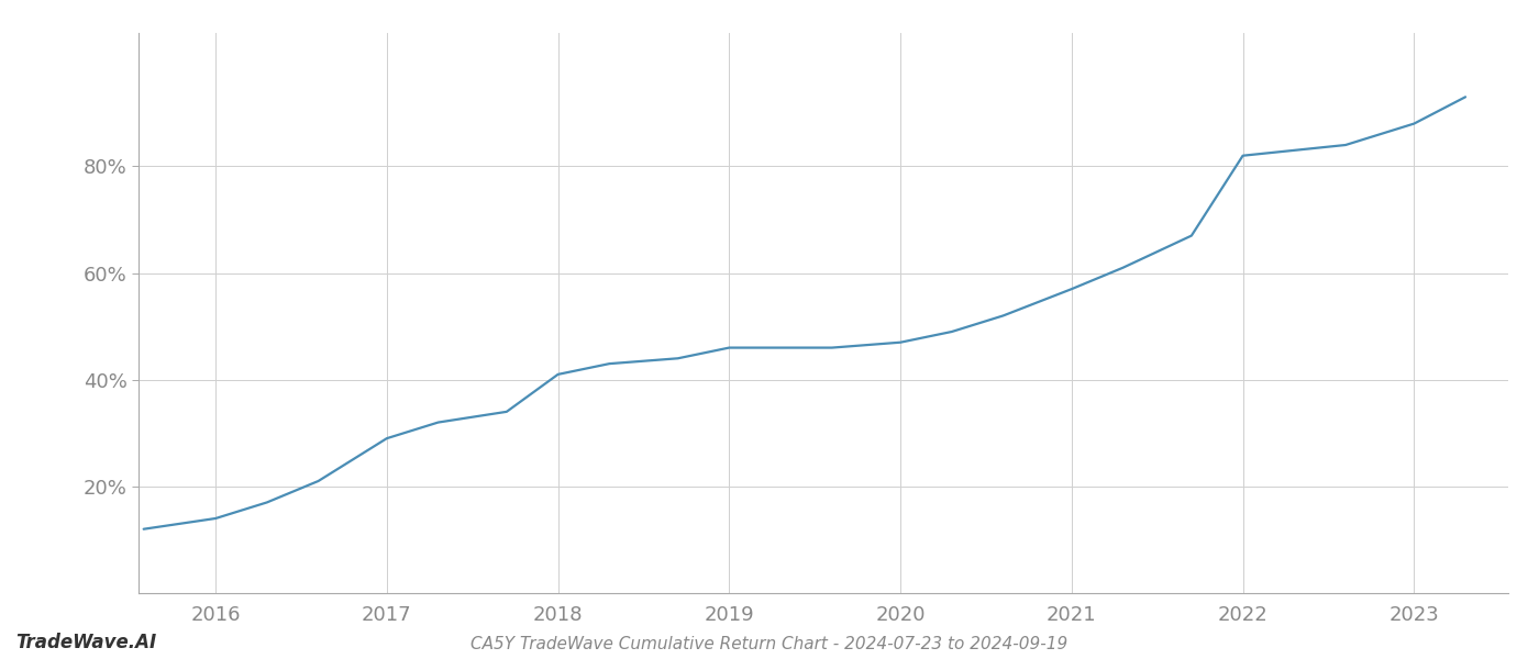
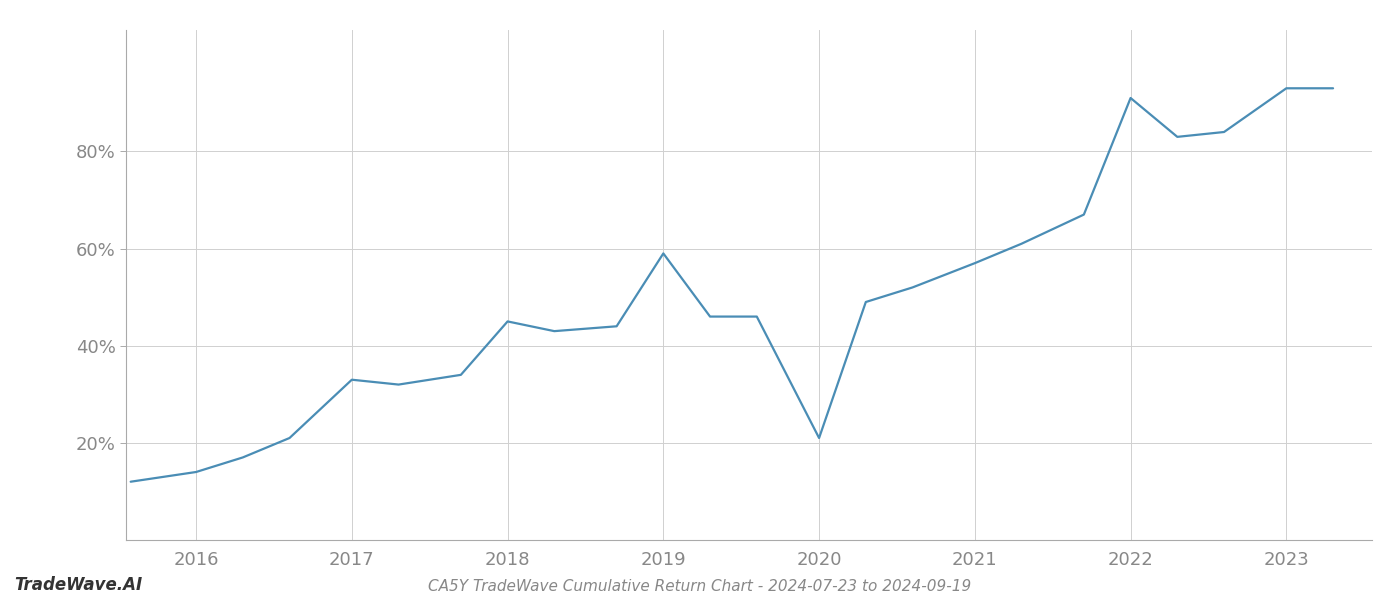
2017: 29% -> 33%
2018: 41% -> 45%
2019: 46% -> 59%
2020: 47% -> 21%
2022: 82% -> 91%
2023: 88% -> 93%
